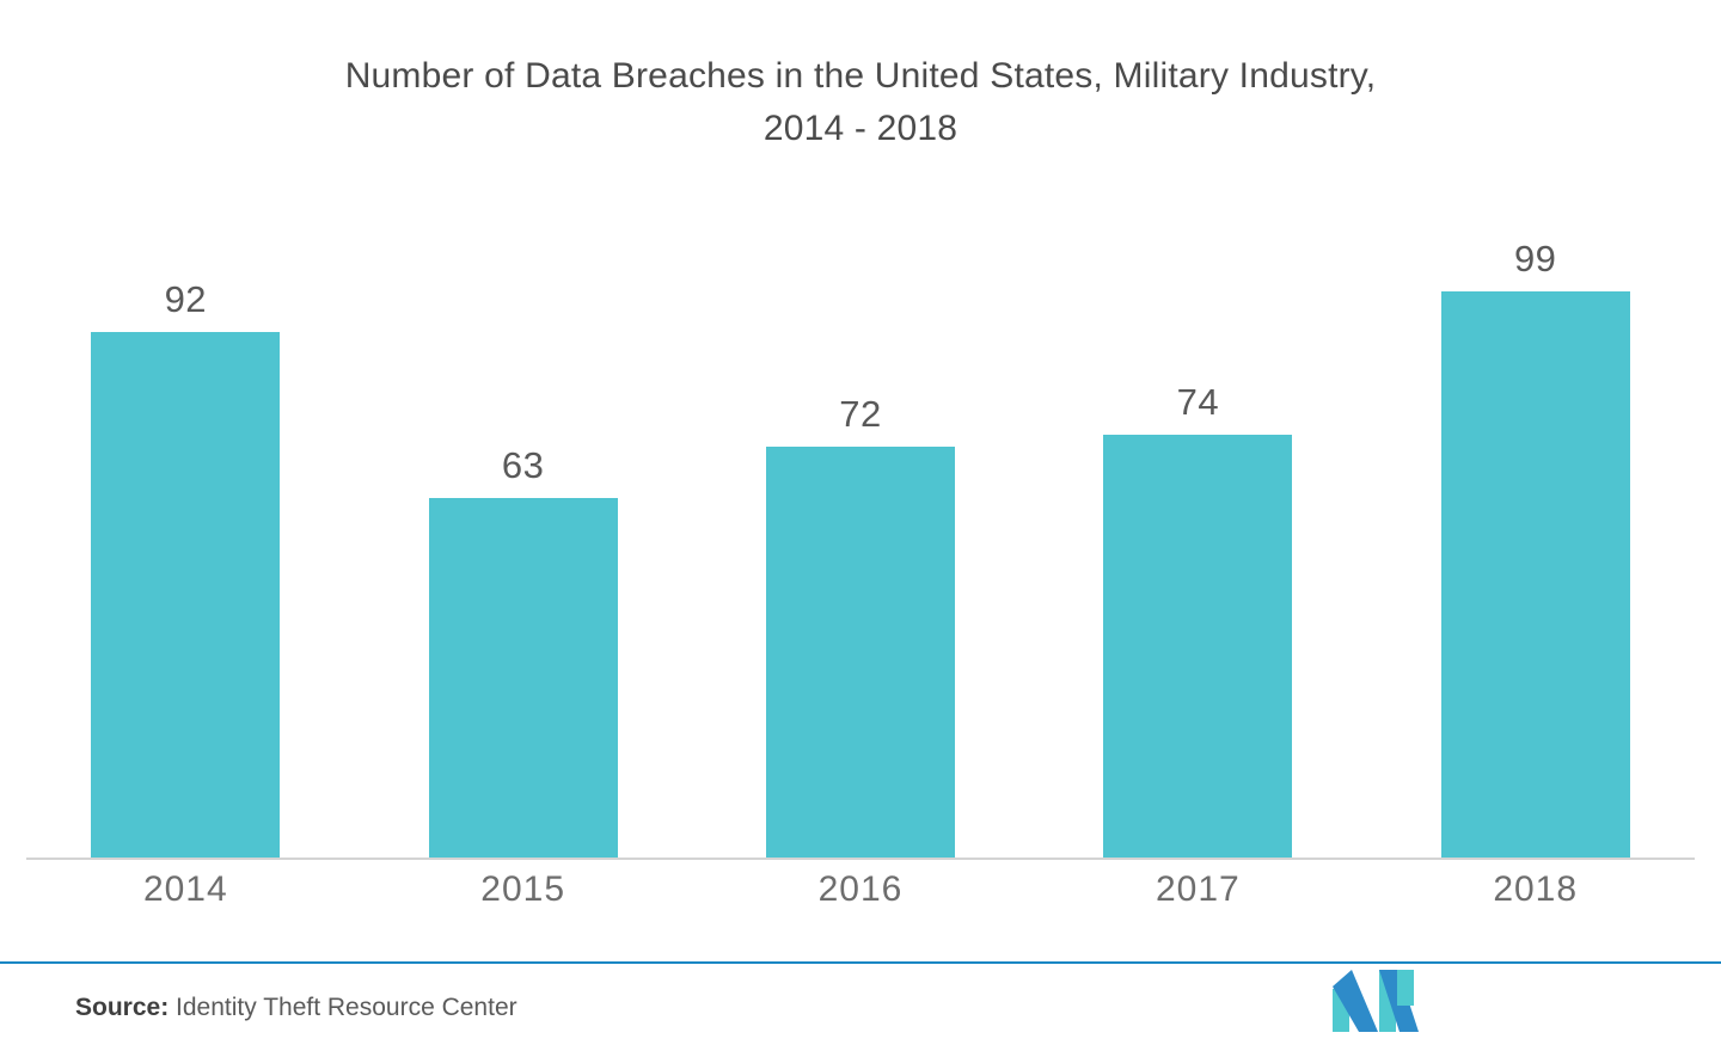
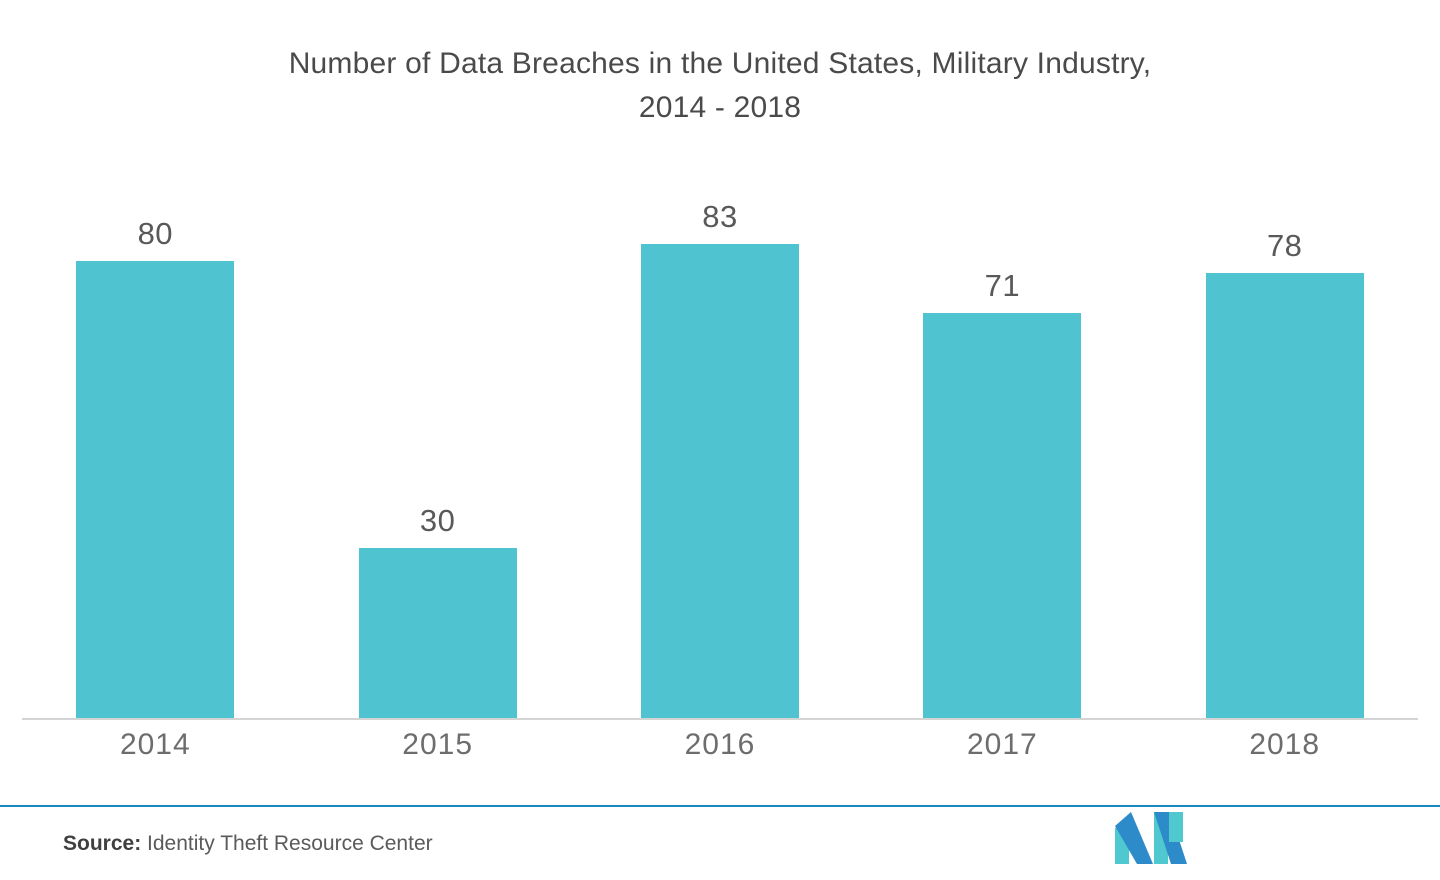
2014: 92 -> 80
2015: 63 -> 30
2016: 72 -> 83
2017: 74 -> 71
2018: 99 -> 78
